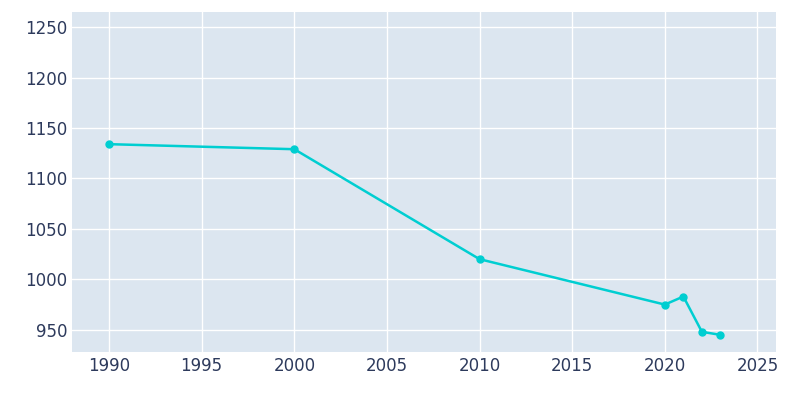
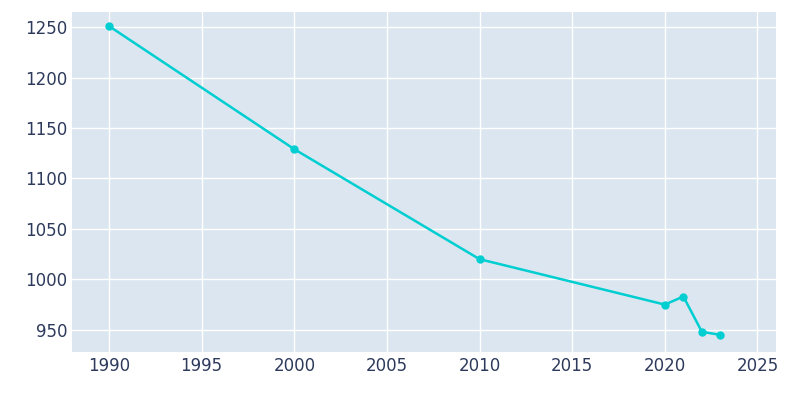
1990: 1134 -> 1251
